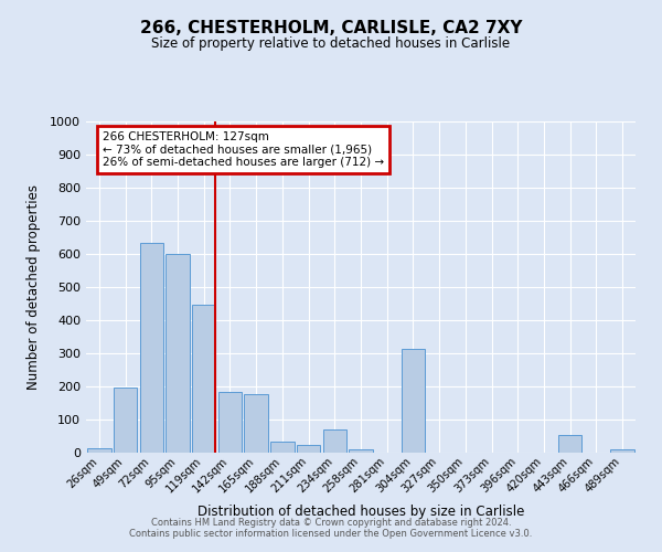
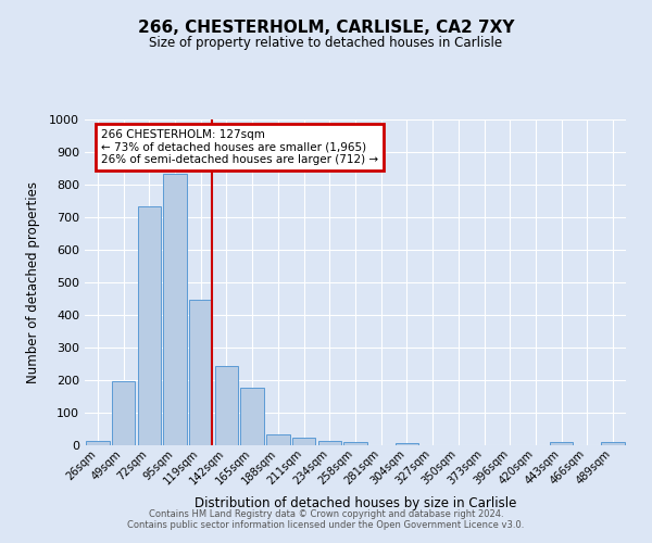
72sqm: 635 -> 735
95sqm: 600 -> 835
142sqm: 185 -> 242
234sqm: 70 -> 15
304sqm: 315 -> 8
443sqm: 55 -> 10
